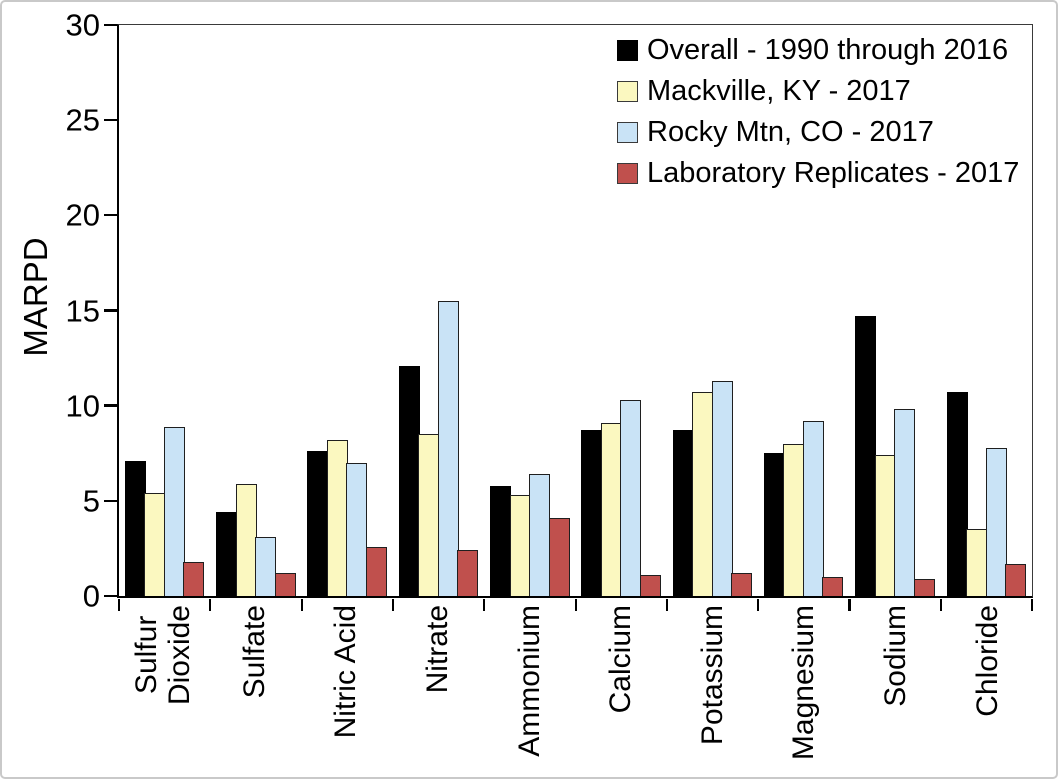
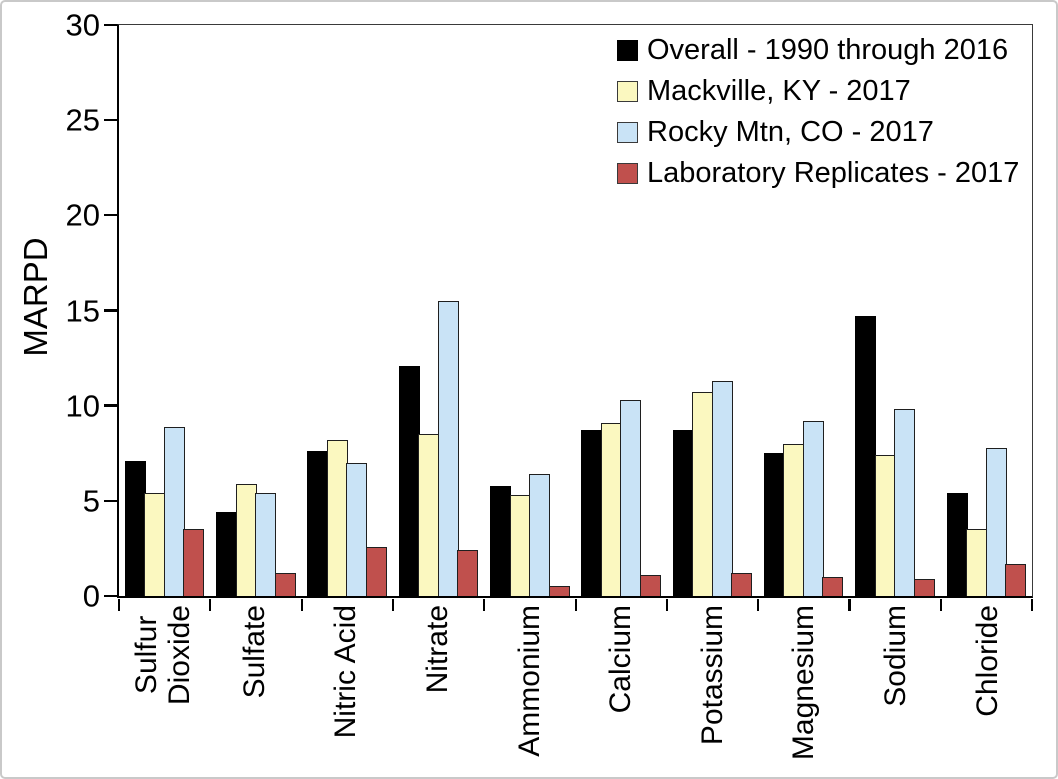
Laboratory Replicates - 2017/Sulfur Dioxide: 1.8 -> 3.5
Rocky Mtn, CO - 2017/Sulfate: 3.1 -> 5.4
Laboratory Replicates - 2017/Ammonium: 4.1 -> 0.5
Overall - 1990 through 2016/Chloride: 10.7 -> 5.4
